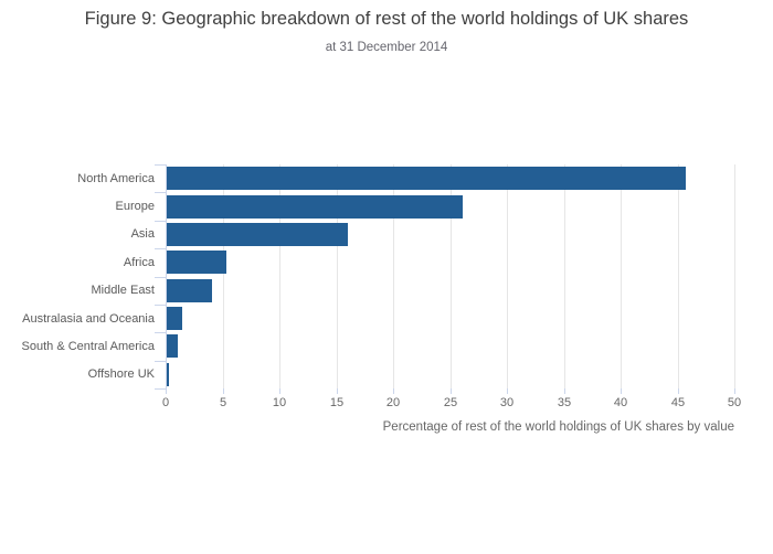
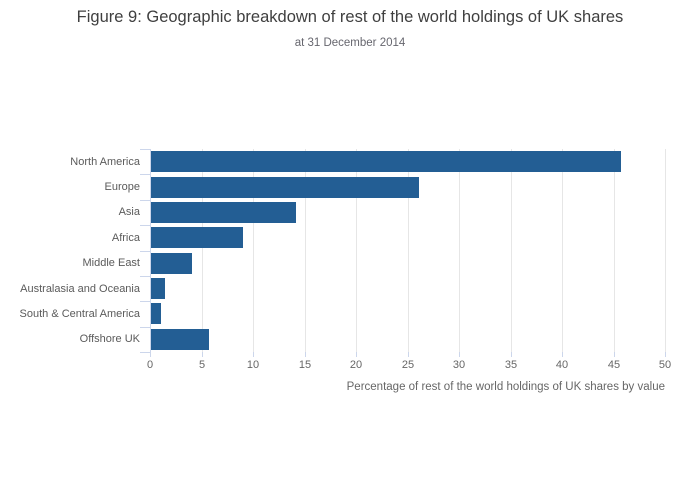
Asia: 15.9 -> 14.1
Africa: 5.2 -> 8.9
Offshore UK: 0.2 -> 5.6
